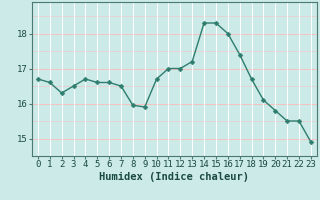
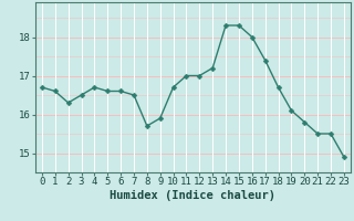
8: 15.95 -> 15.70
